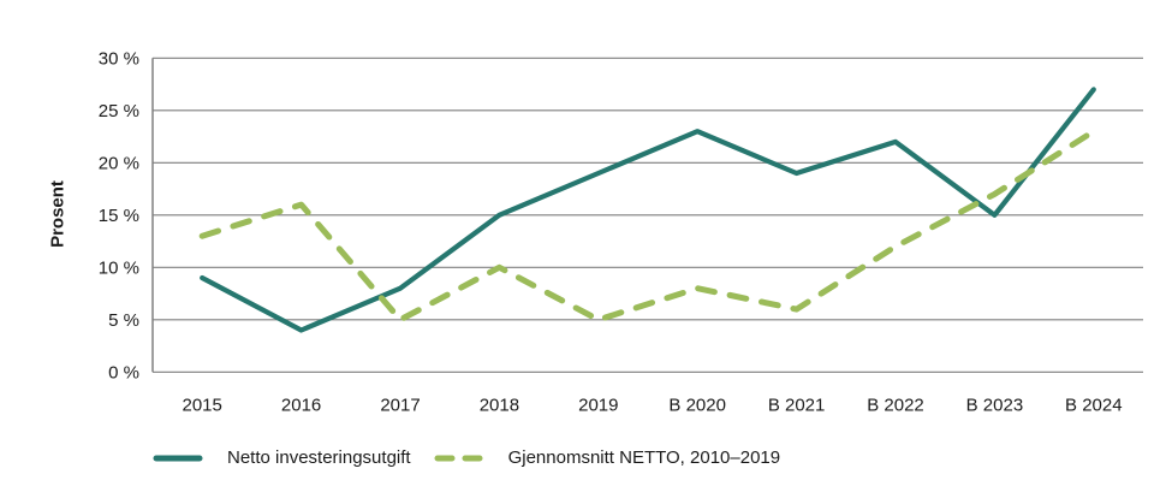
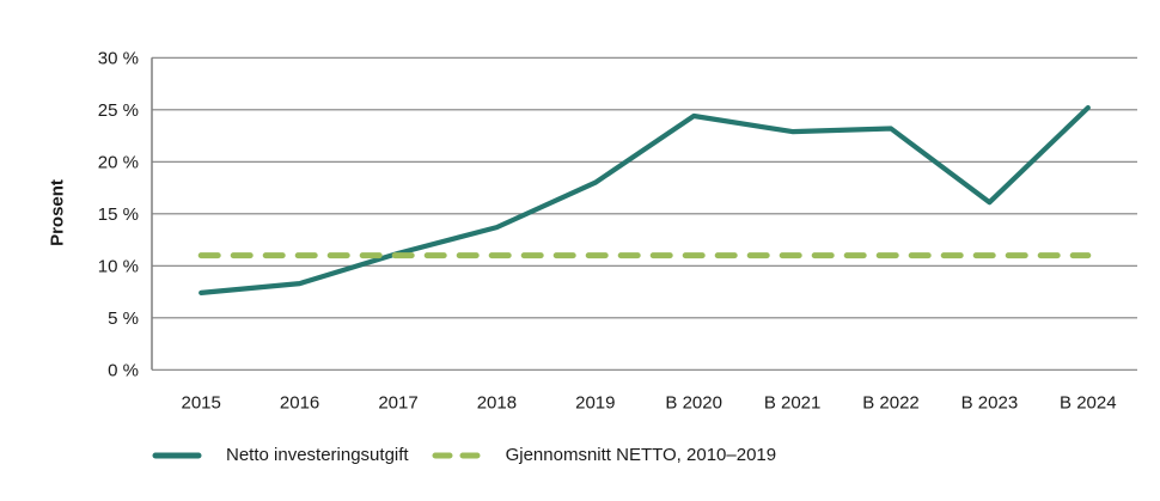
Netto investeringsutgift/2015: 9% -> 7%
Gjennomsnitt NETTO, 2010–2019/2015: 13% -> 11%
Netto investeringsutgift/2016: 4% -> 8%
Gjennomsnitt NETTO, 2010–2019/2016: 16% -> 11%
Netto investeringsutgift/2017: 8% -> 11%
Gjennomsnitt NETTO, 2010–2019/2017: 5% -> 11%
Netto investeringsutgift/2018: 15% -> 14%
Gjennomsnitt NETTO, 2010–2019/2018: 10% -> 11%
Netto investeringsutgift/2019: 19% -> 18%
Gjennomsnitt NETTO, 2010–2019/2019: 5% -> 11%
Netto investeringsutgift/B 2020: 23% -> 24%
Gjennomsnitt NETTO, 2010–2019/B 2020: 8% -> 11%
Netto investeringsutgift/B 2021: 19% -> 23%
Gjennomsnitt NETTO, 2010–2019/B 2021: 6% -> 11%
Netto investeringsutgift/B 2022: 22% -> 23%
Gjennomsnitt NETTO, 2010–2019/B 2022: 12% -> 11%
Netto investeringsutgift/B 2023: 15% -> 16%
Gjennomsnitt NETTO, 2010–2019/B 2023: 17% -> 11%
Netto investeringsutgift/B 2024: 27% -> 25%
Gjennomsnitt NETTO, 2010–2019/B 2024: 23% -> 11%
